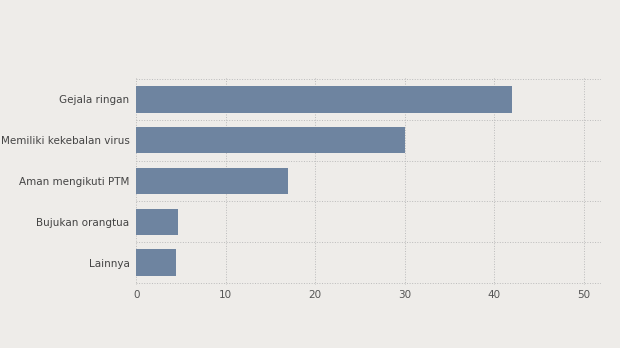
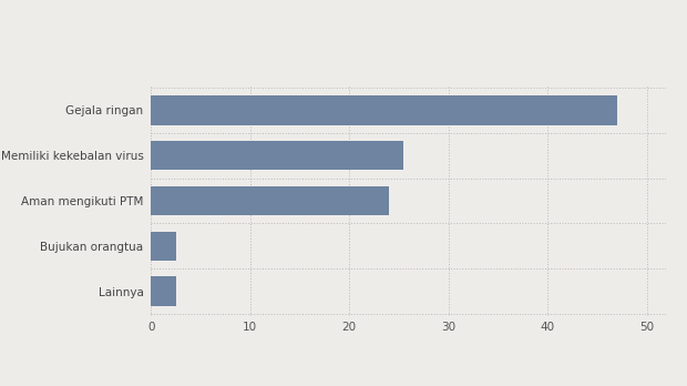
Gejala ringan: 42.0 -> 47.0
Memiliki kekebalan virus: 30.0 -> 25.5
Aman mengikuti PTM: 17.0 -> 24.0
Bujukan orangtua: 4.6 -> 2.5
Lainnya: 4.4 -> 2.5
